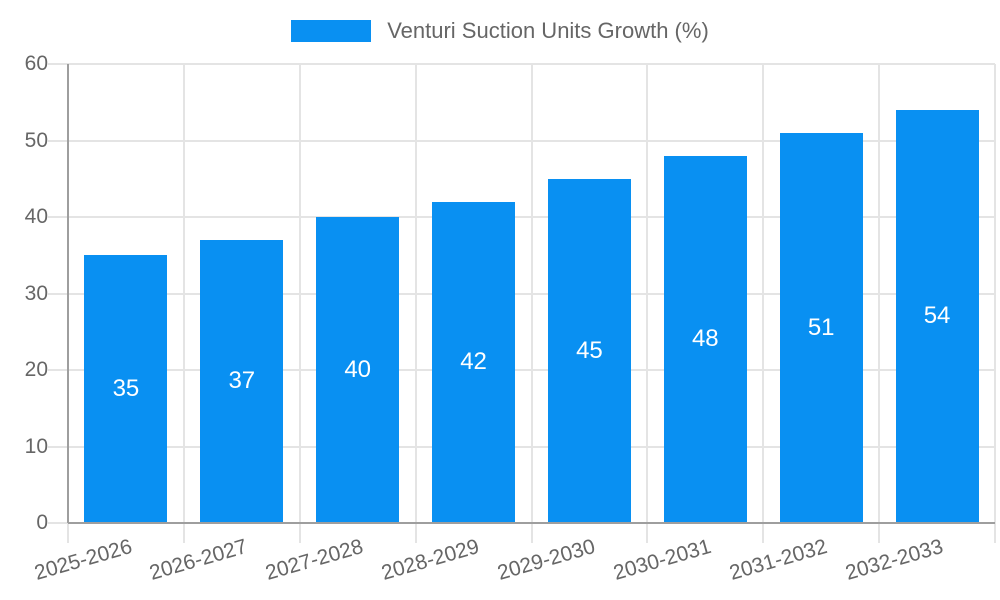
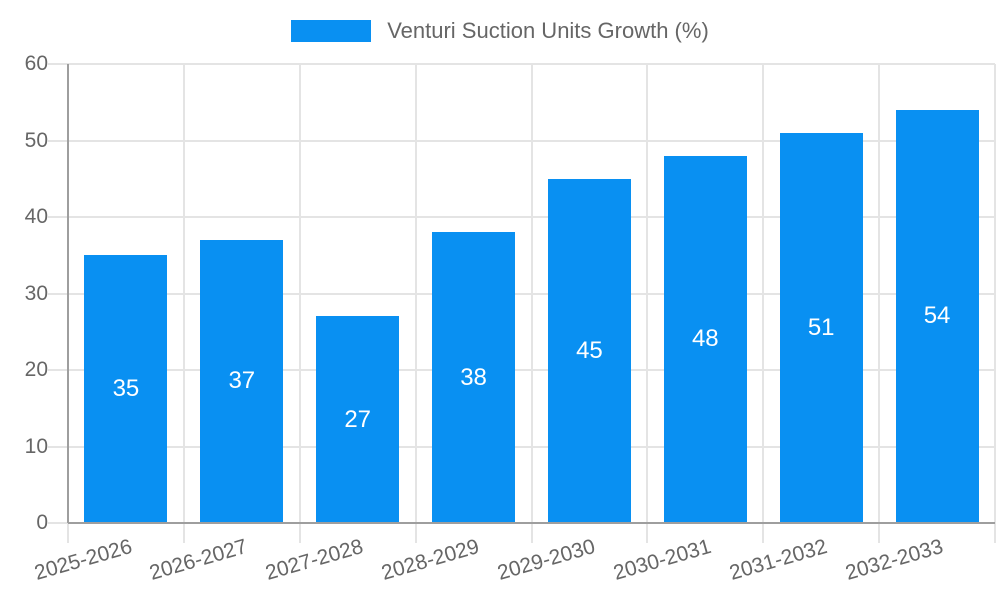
2027-2028: 40 -> 27
2028-2029: 42 -> 38
